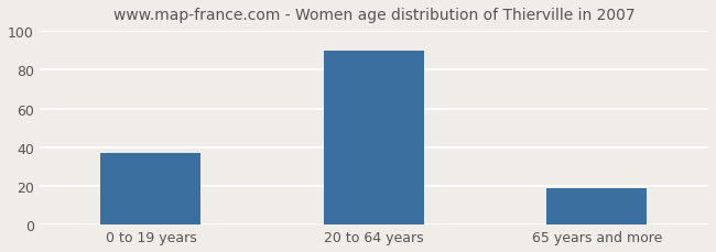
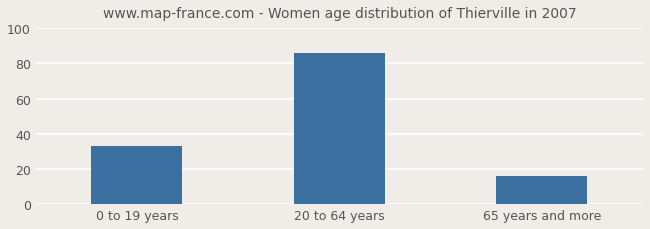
0 to 19 years: 37 -> 33
20 to 64 years: 90 -> 86
65 years and more: 19 -> 16
